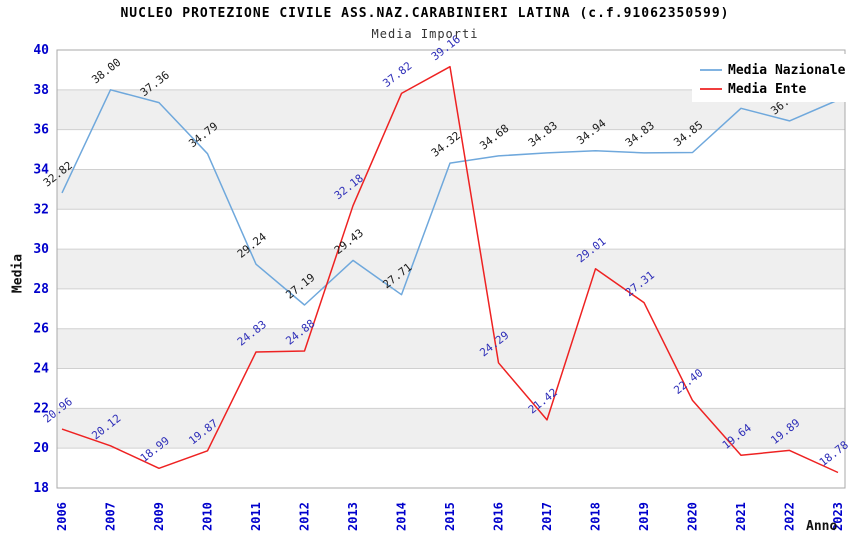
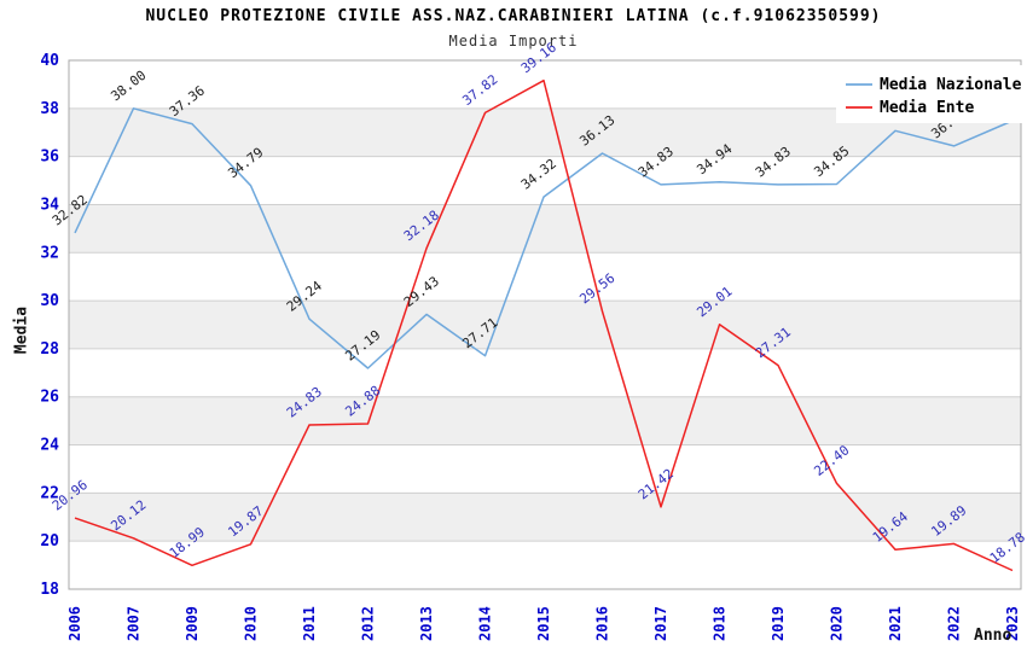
Media Nazionale/2016: 34.68 -> 36.13
Media Ente/2016: 24.29 -> 29.56
